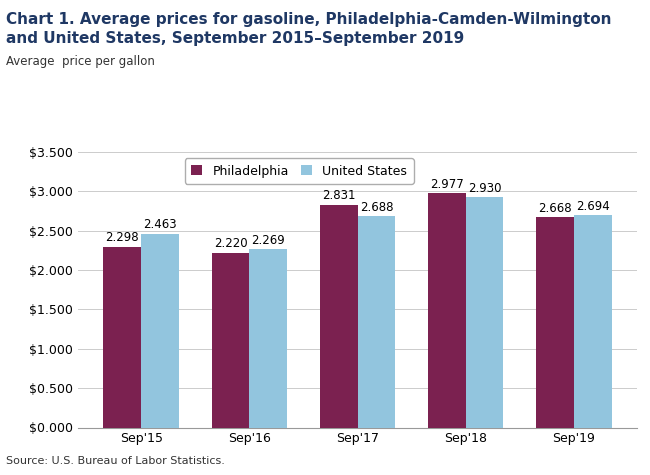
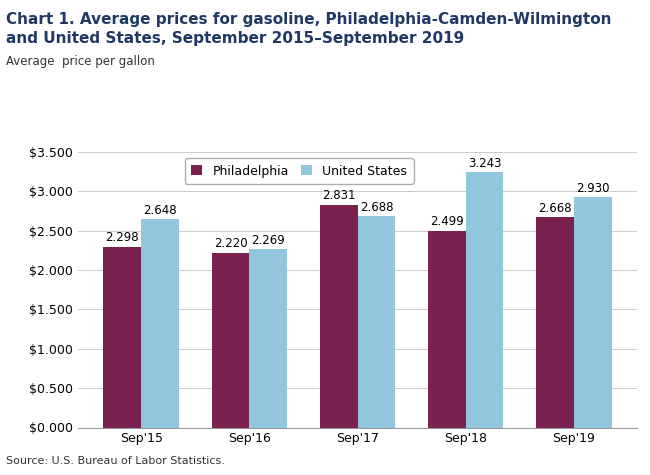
United States/Sep'15: 2.463 -> 2.648
Philadelphia/Sep'18: 2.977 -> 2.499
United States/Sep'18: 2.930 -> 3.243
United States/Sep'19: 2.694 -> 2.930
